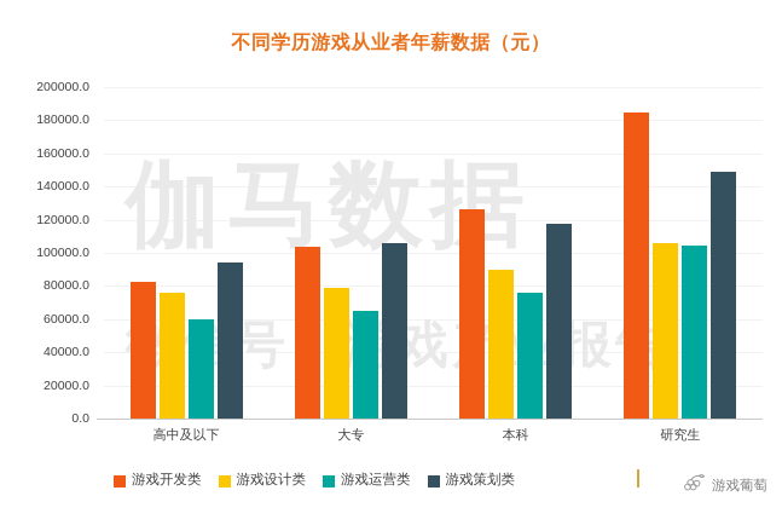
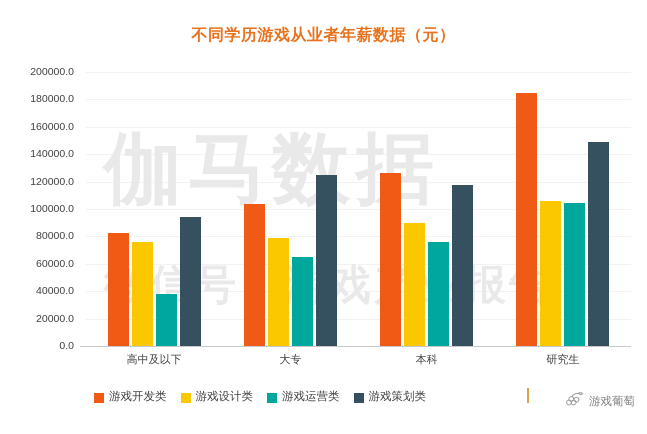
游戏运营类/高中及以下: 60000 -> 38000
游戏策划类/大专: 106000 -> 125000
